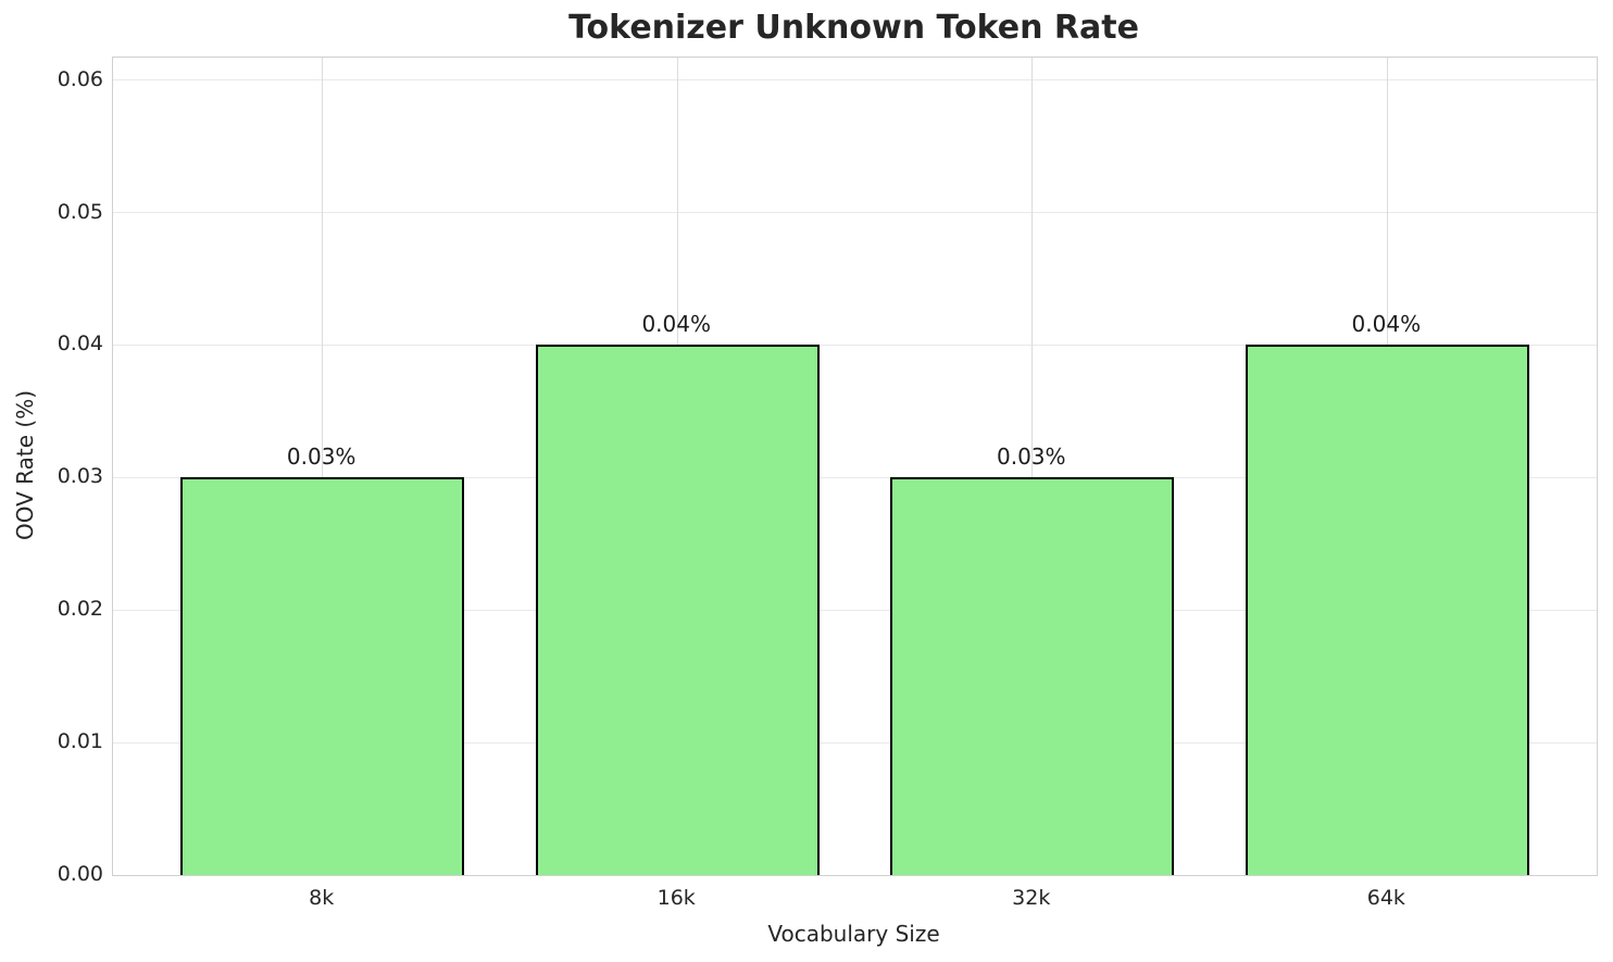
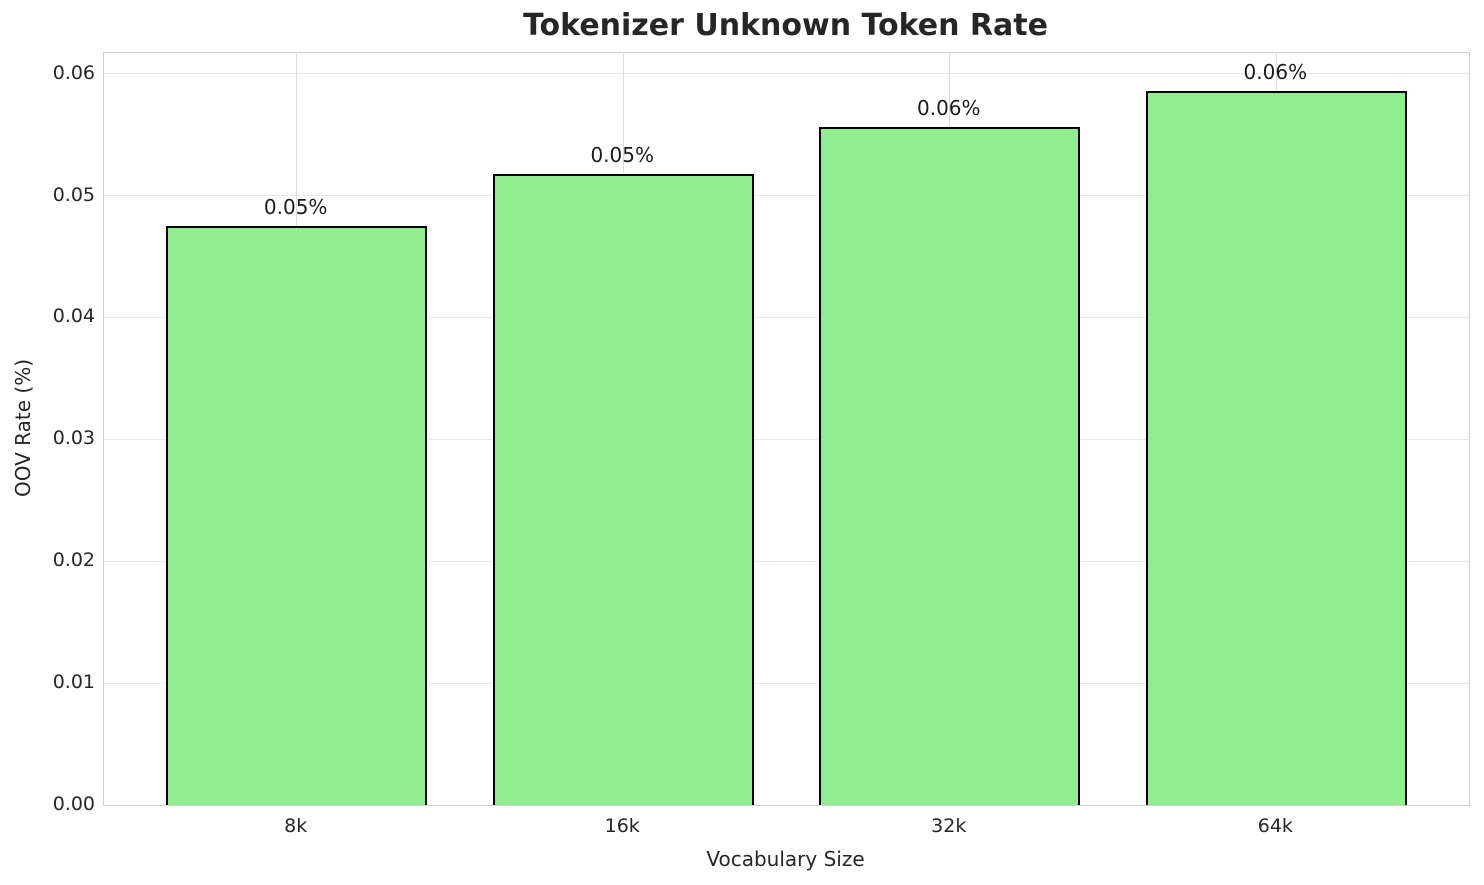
8k: 0.03% -> 0.05%
16k: 0.04% -> 0.05%
32k: 0.03% -> 0.06%
64k: 0.04% -> 0.06%
